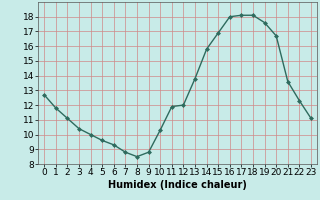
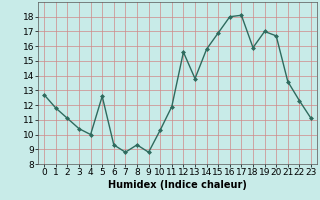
5: 9.6 -> 12.6
8: 8.5 -> 9.3
12: 12.0 -> 15.6
18: 18.1 -> 15.9
19: 17.6 -> 17.0
